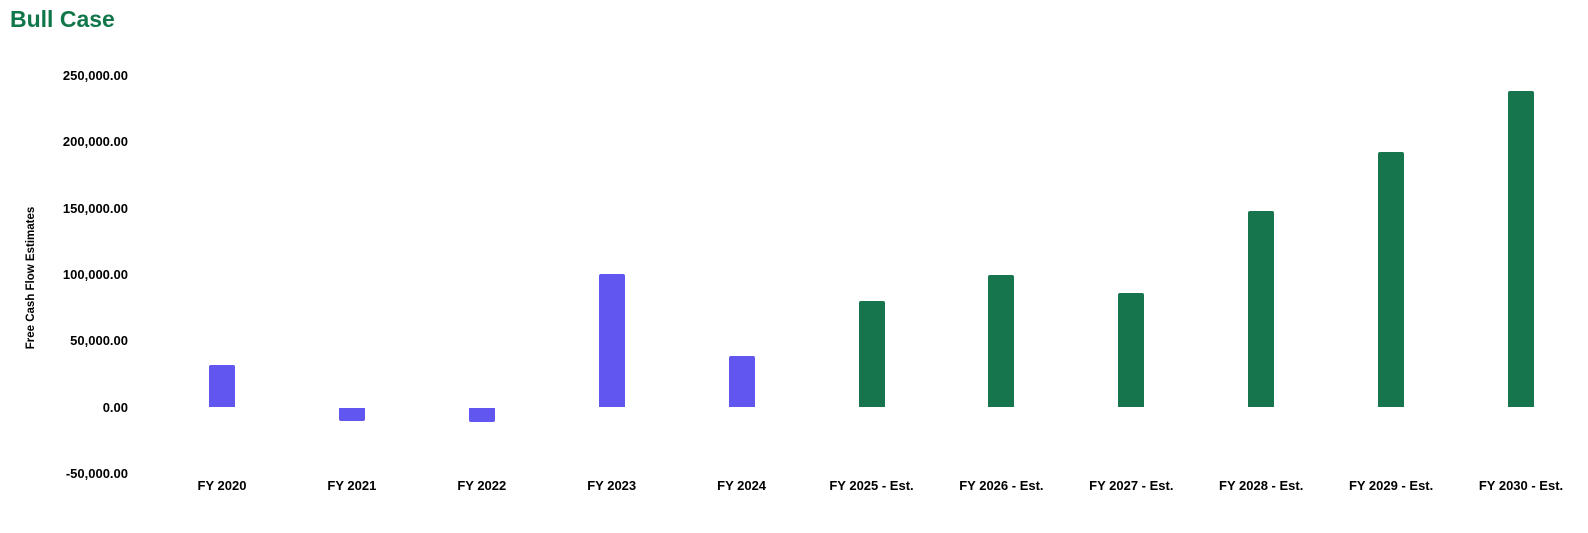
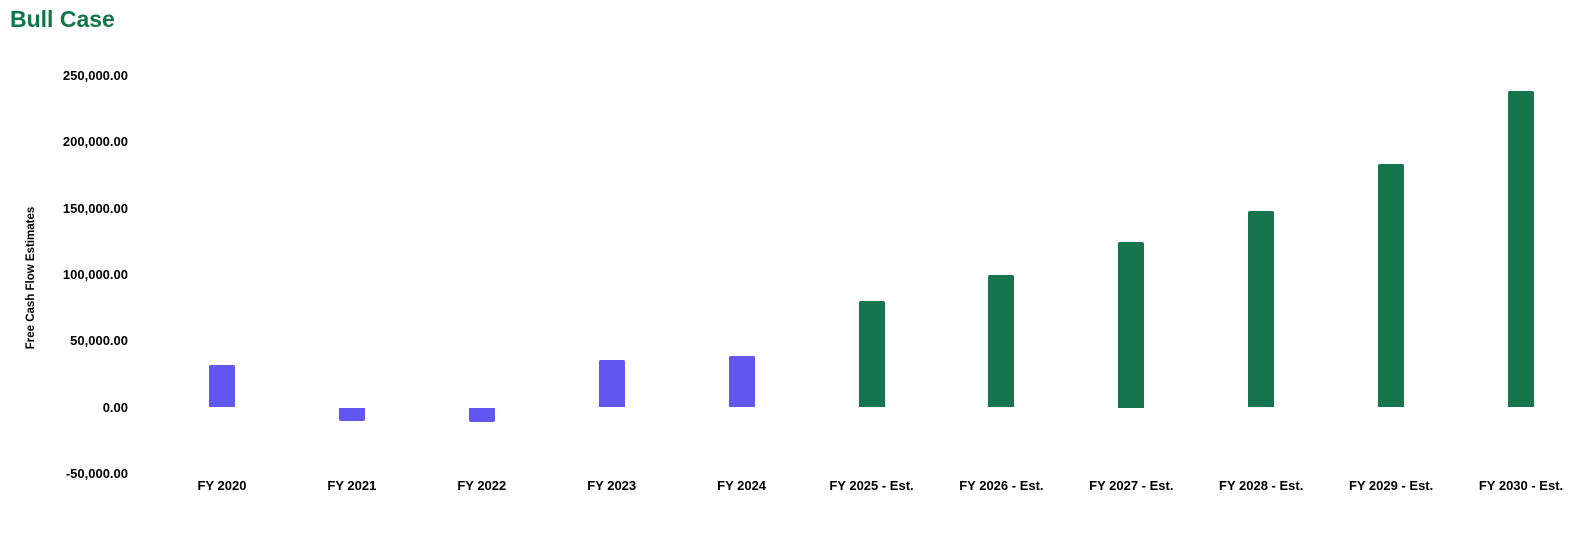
FY 2023: 101000 -> 36000
FY 2027 - Est.: 86000 -> 125000
FY 2029 - Est.: 193000 -> 184000
